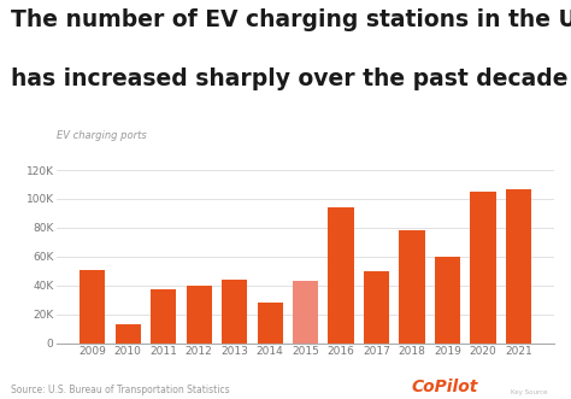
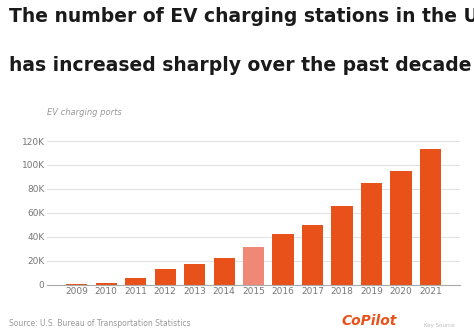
2009: 51K -> 0K
2010: 13K -> 1K
2011: 37K -> 6K
2012: 40K -> 13K
2013: 44K -> 17K
2014: 28K -> 22K
2015: 43K -> 32K
2016: 94K -> 42K
2018: 78K -> 66K
2019: 60K -> 85K
2020: 105K -> 95K
2021: 107K -> 113K
